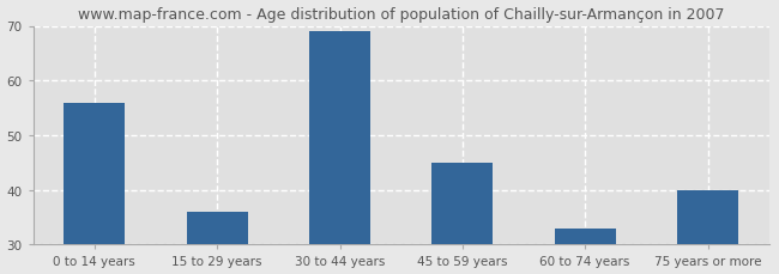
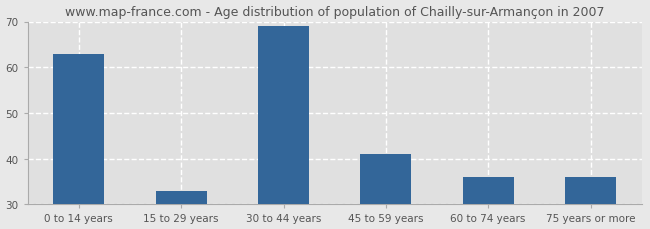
0 to 14 years: 56 -> 63
15 to 29 years: 36 -> 33
45 to 59 years: 45 -> 41
60 to 74 years: 33 -> 36
75 years or more: 40 -> 36
